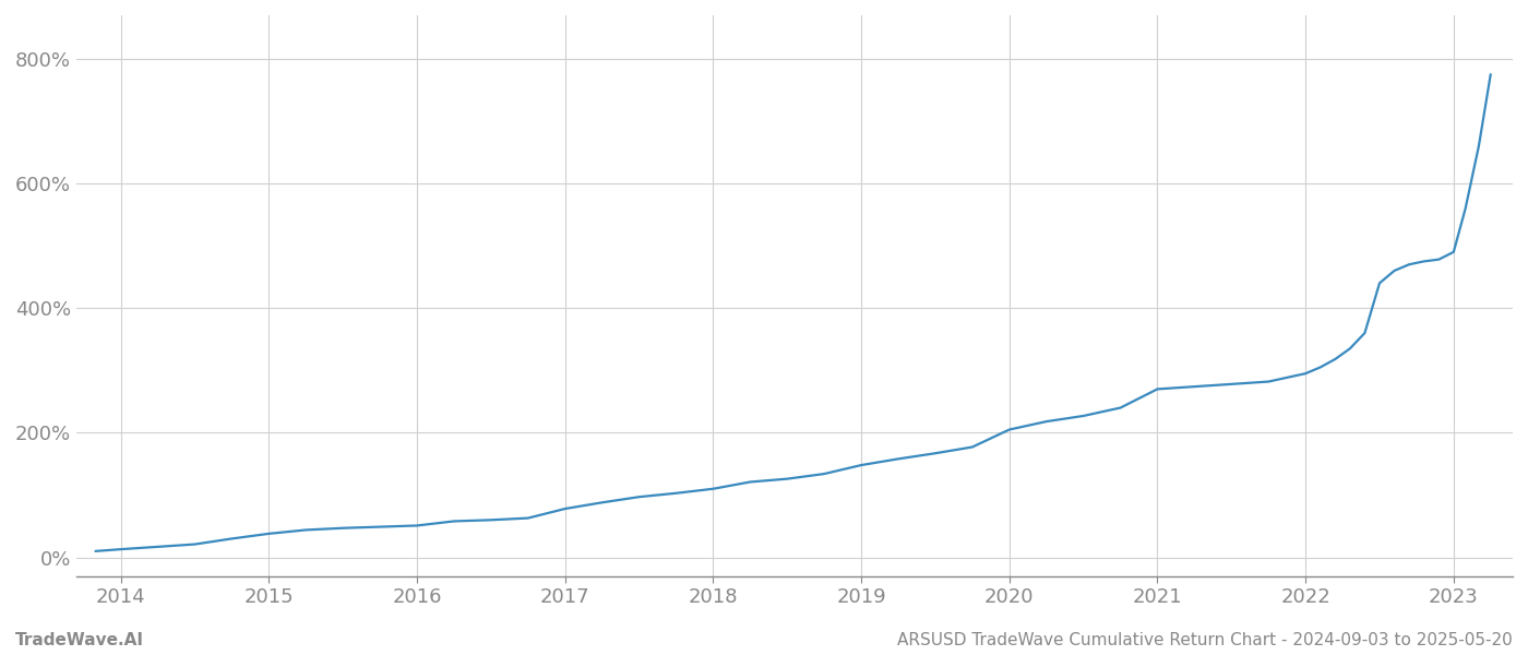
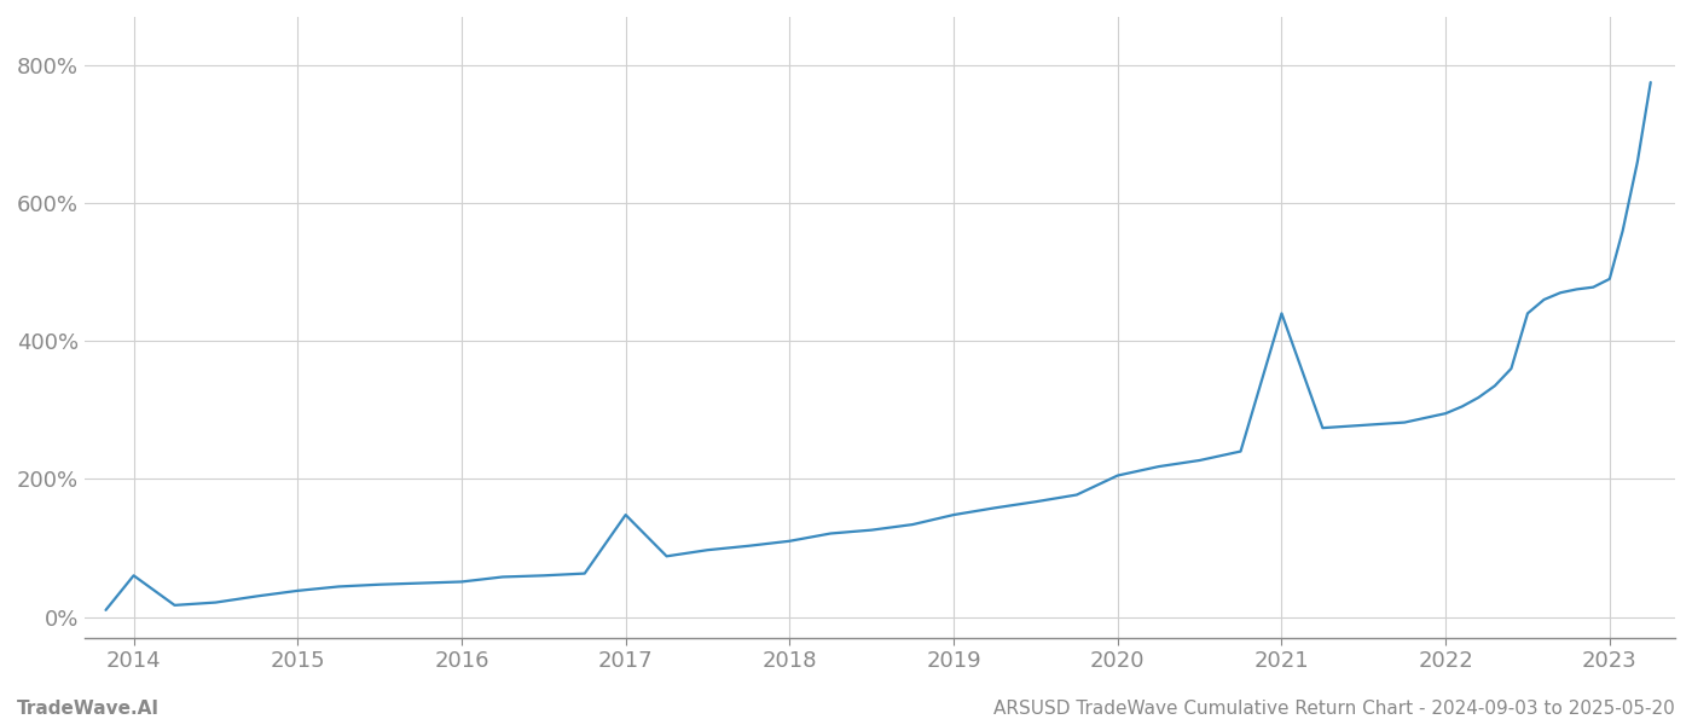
2014: 13% -> 60%
2017: 78% -> 148%
2021: 270% -> 440%
